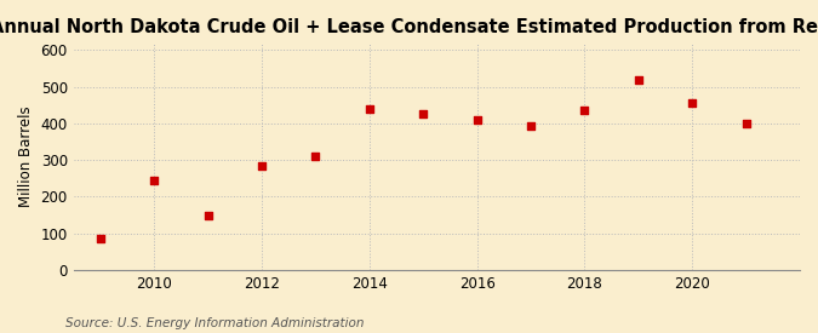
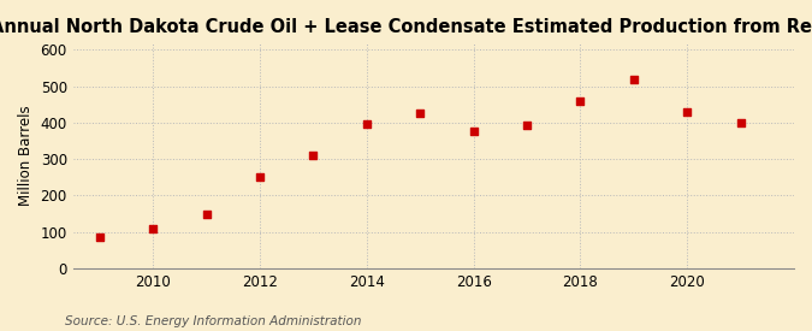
2010: 245 -> 110
2012: 285 -> 250
2014: 440 -> 395
2016: 410 -> 375
2018: 435 -> 460
2020: 455 -> 428
